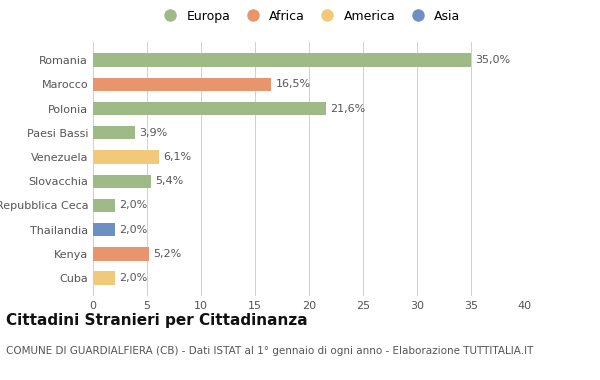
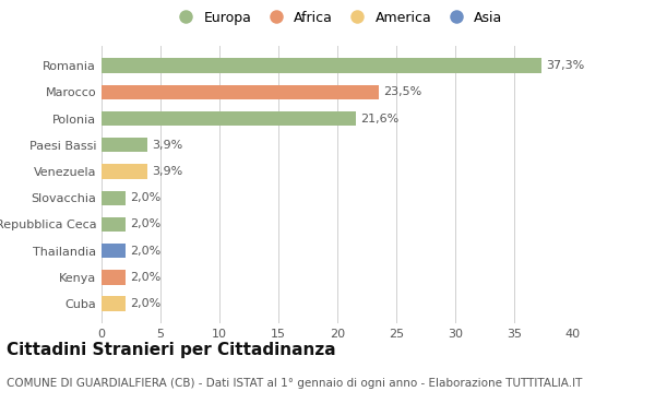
Romania: 35,0% -> 37,3%
Marocco: 16,5% -> 23,5%
Venezuela: 6,1% -> 3,9%
Slovacchia: 5,4% -> 2,0%
Kenya: 5,2% -> 2,0%
